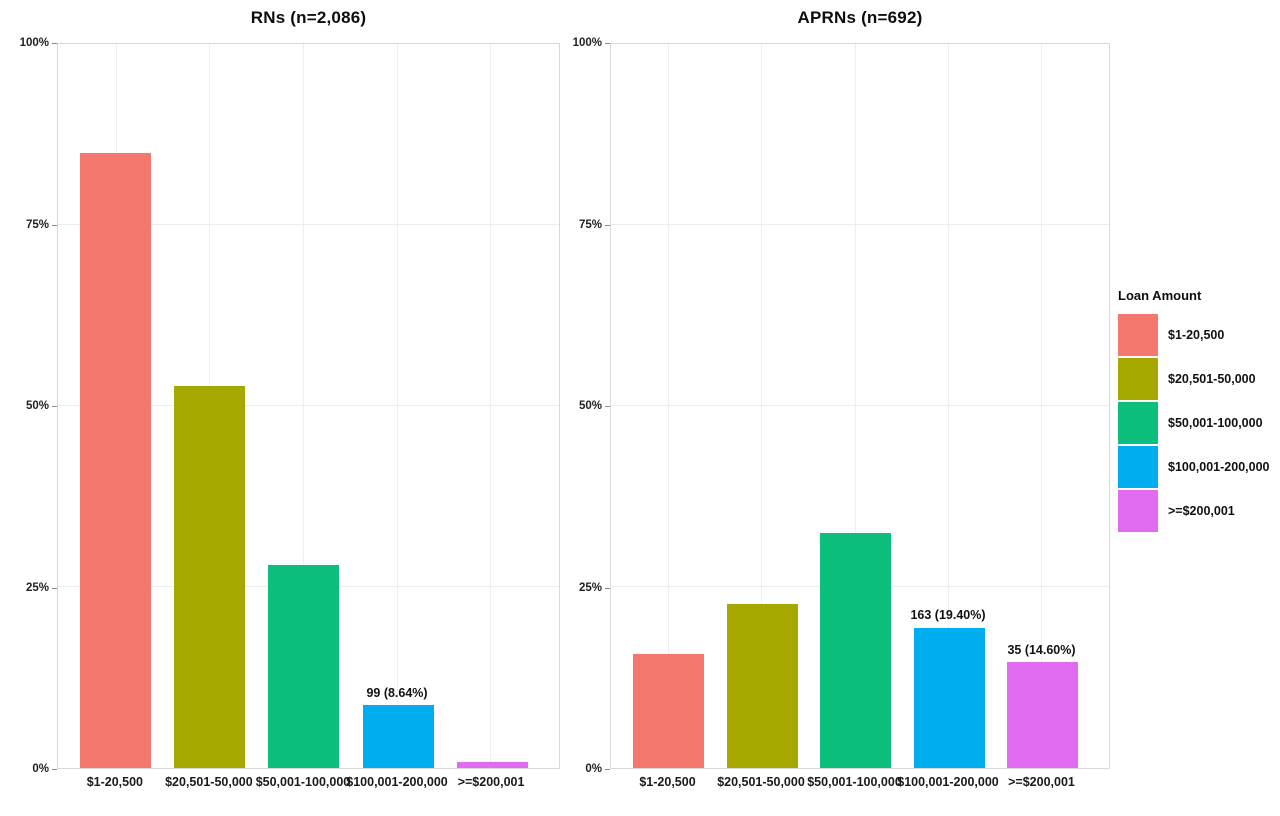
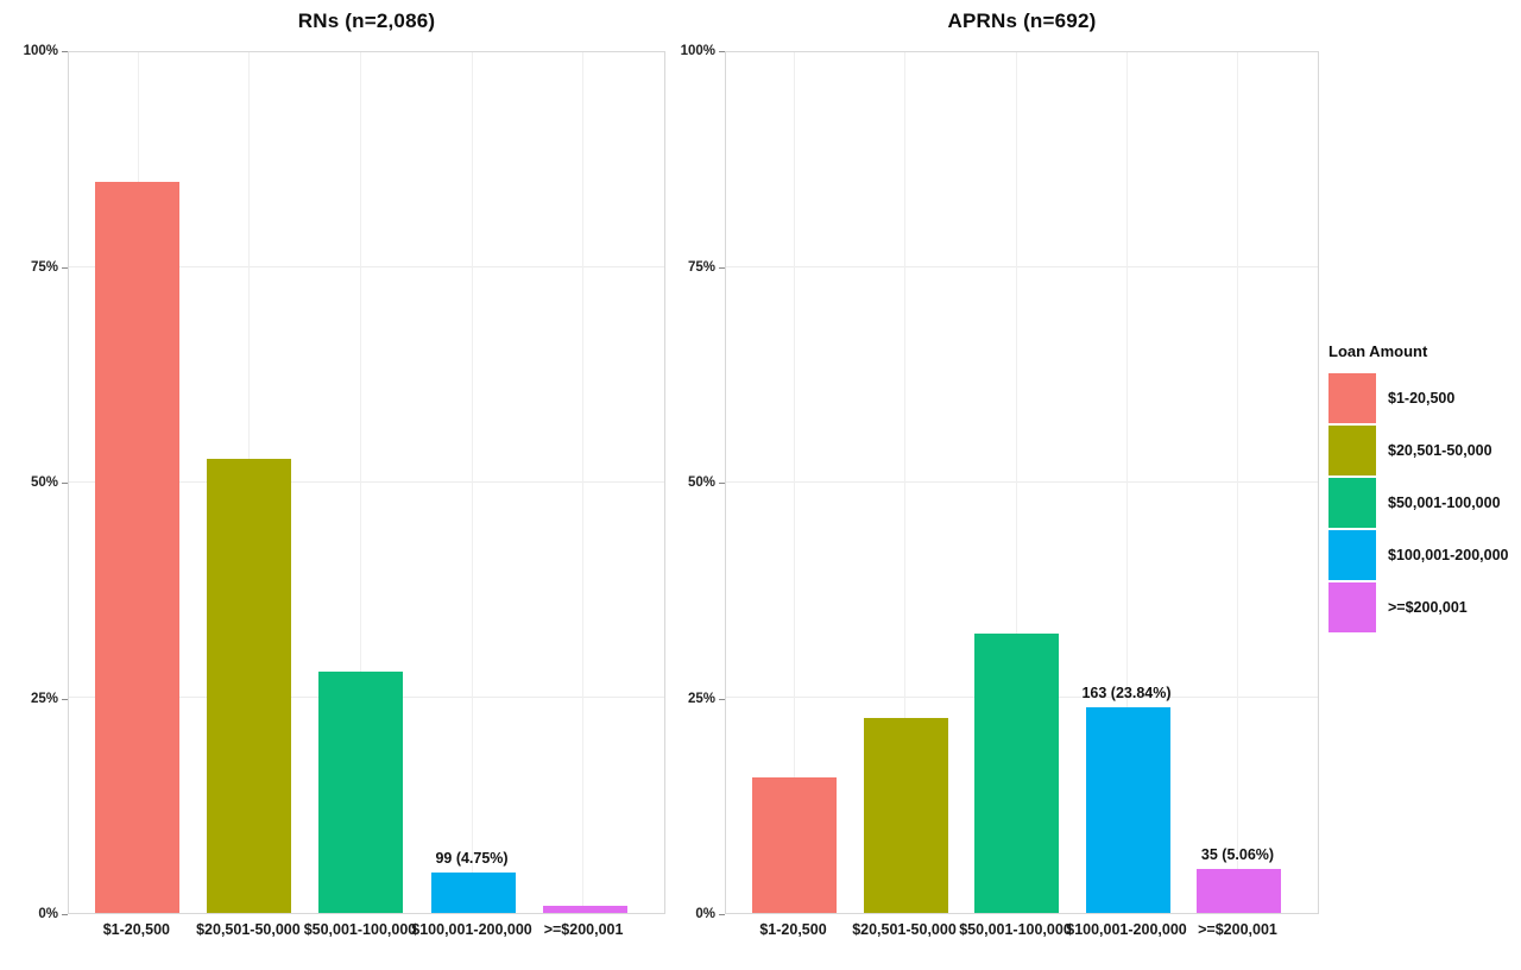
RNs (n=2,086)/$100,001-200,000: 8.64% -> 4.75%
APRNs (n=692)/$100,001-200,000: 19.40% -> 23.84%
APRNs (n=692)/>=$200,001: 14.60% -> 5.06%
